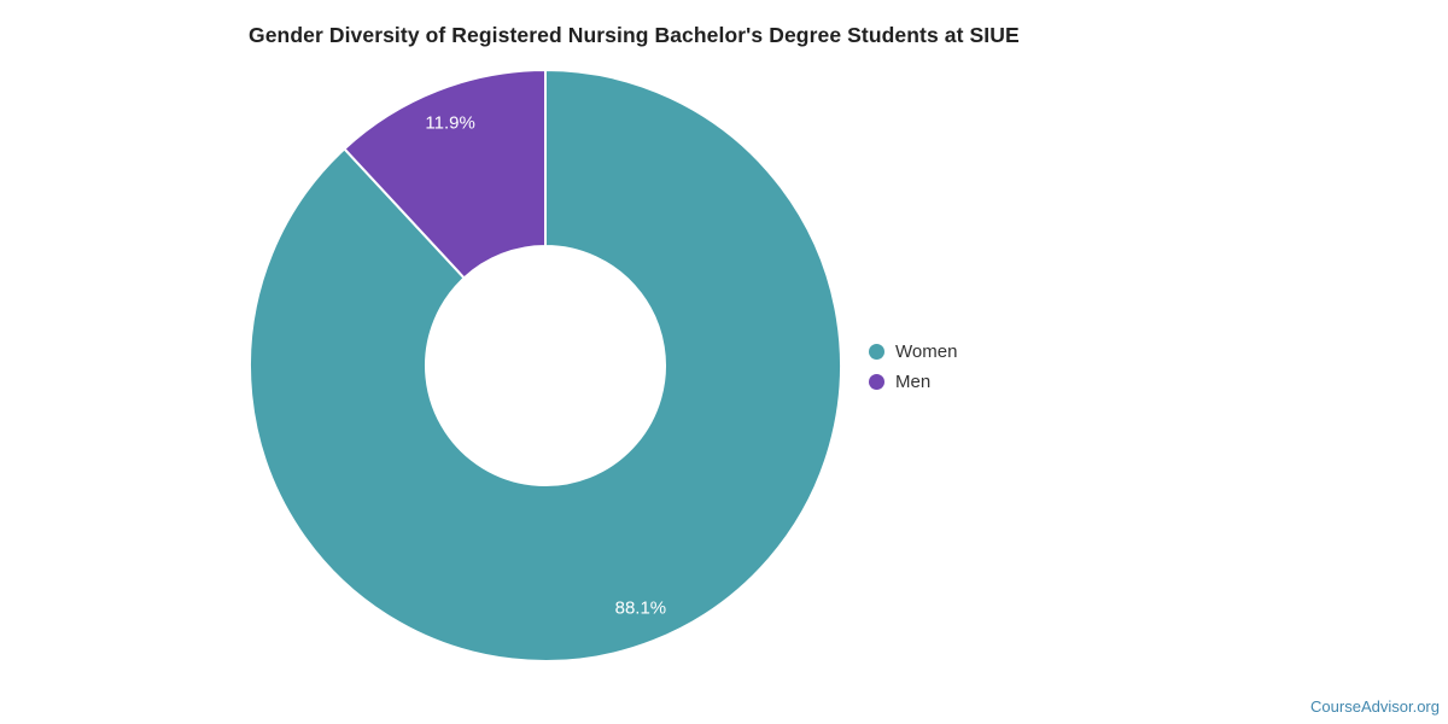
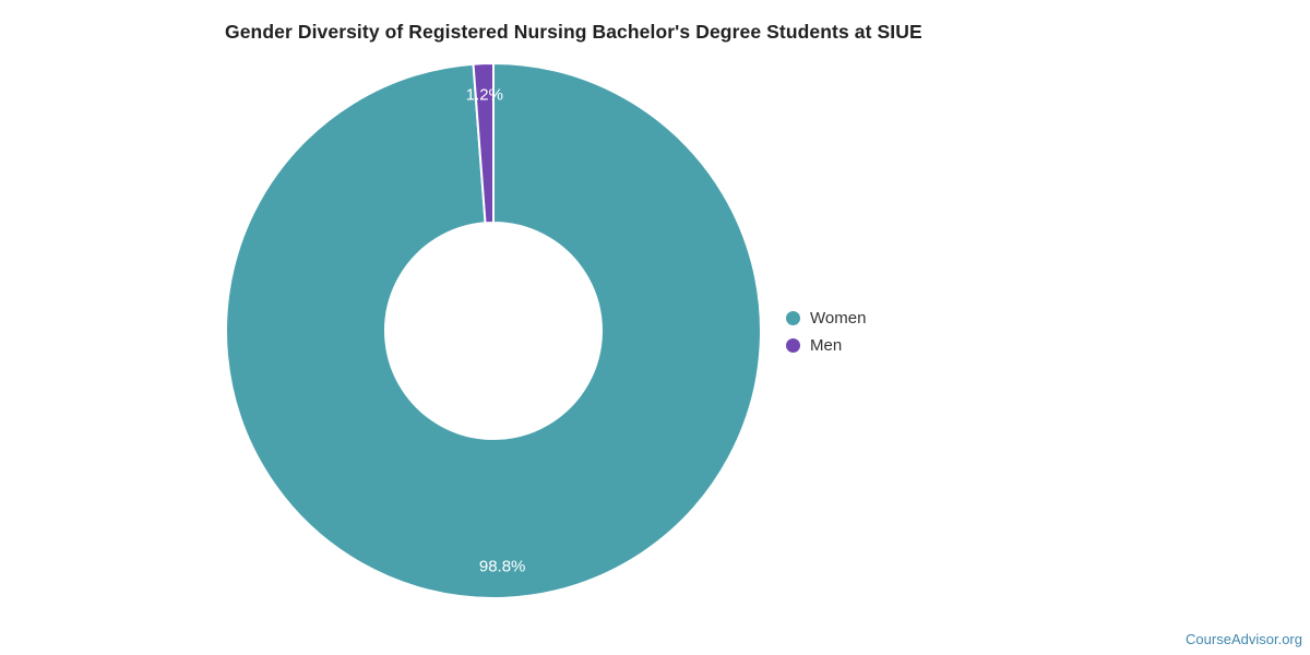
Women: 88.1% -> 98.8%
Men: 11.9% -> 1.2%
